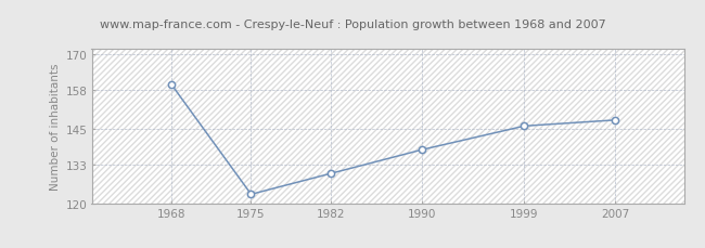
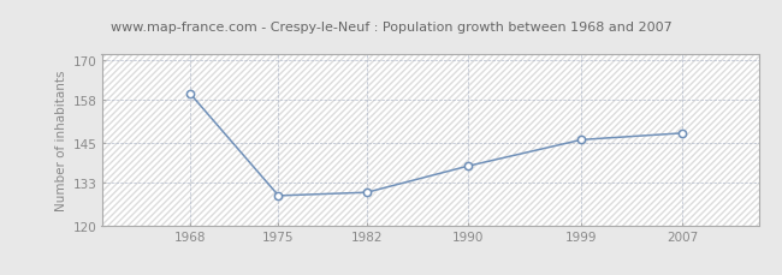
1975: 123 -> 129
